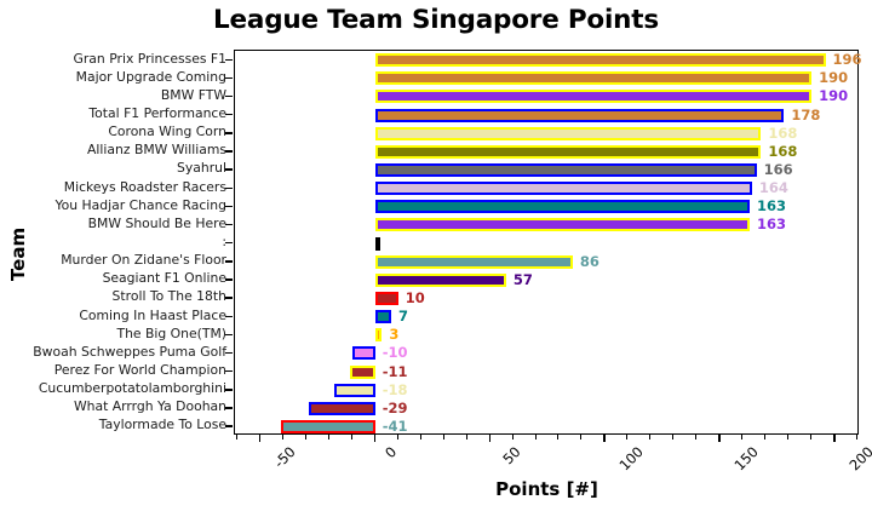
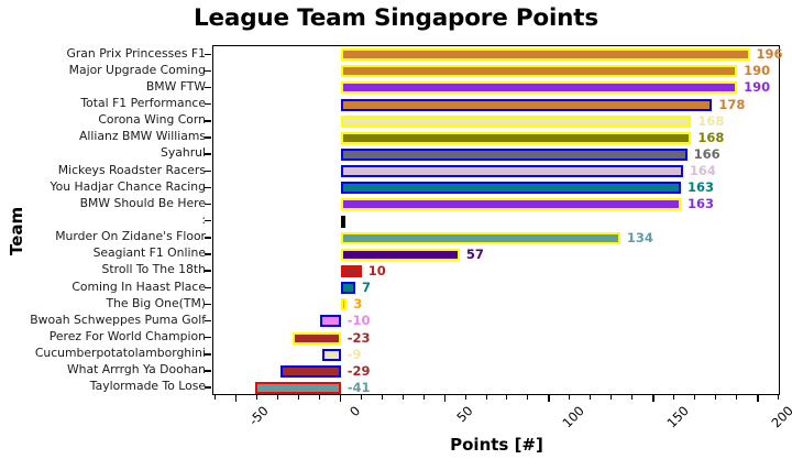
Murder On Zidane's Floor: 86 -> 134
Perez For World Champion: -11 -> -23
Cucumberpotatolamborghini: -18 -> -9
